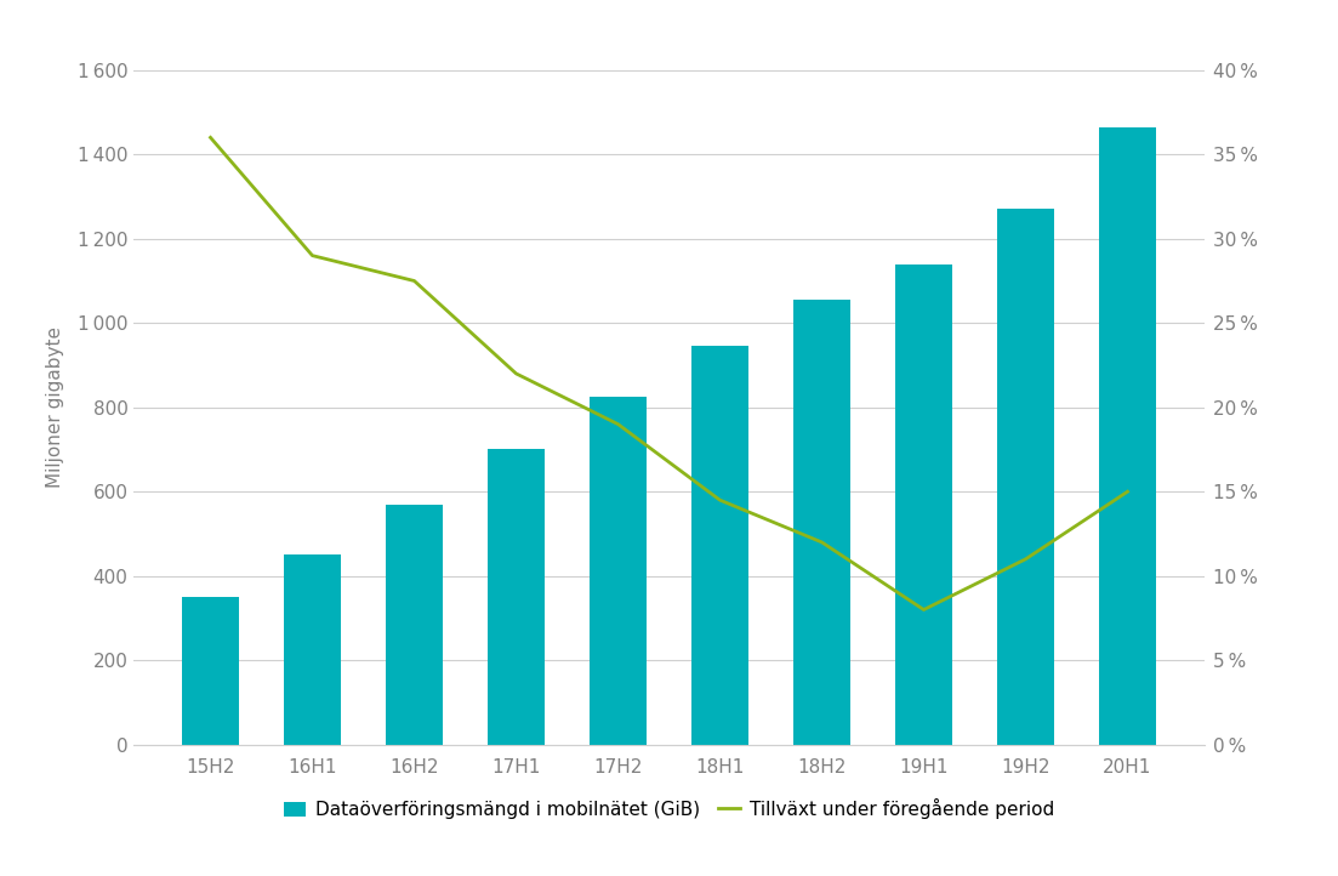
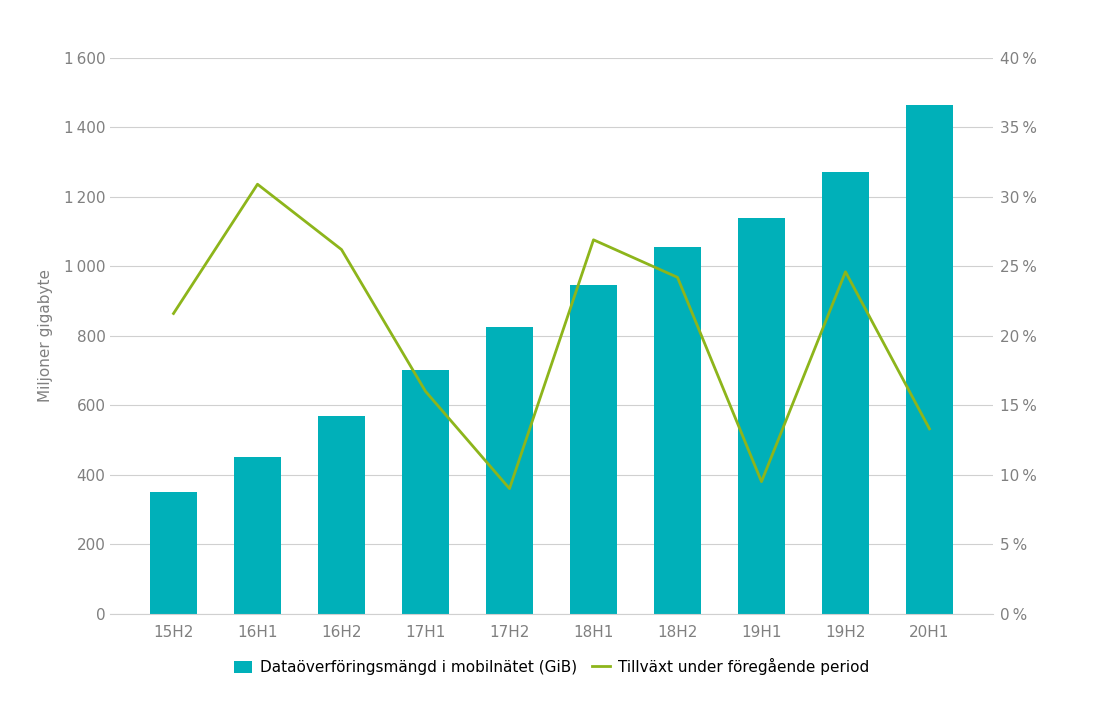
Tillväxt under föregående period/15H2: 36.0 % -> 21.6 %
Tillväxt under föregående period/16H1: 29.0 % -> 30.9 %
Tillväxt under föregående period/16H2: 27.5 % -> 26.2 %
Tillväxt under föregående period/17H1: 22.0 % -> 16.0 %
Tillväxt under föregående period/17H2: 19.0 % -> 9.0 %
Tillväxt under föregående period/18H1: 14.5 % -> 26.9 %
Tillväxt under föregående period/18H2: 12.0 % -> 24.2 %
Tillväxt under föregående period/19H1: 8.0 % -> 9.5 %
Tillväxt under föregående period/19H2: 11.0 % -> 24.6 %
Tillväxt under föregående period/20H1: 15.0 % -> 13.3 %
